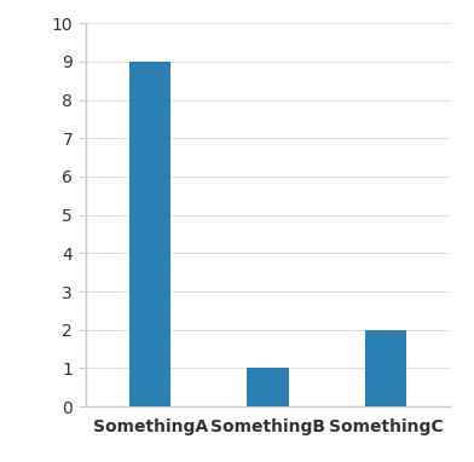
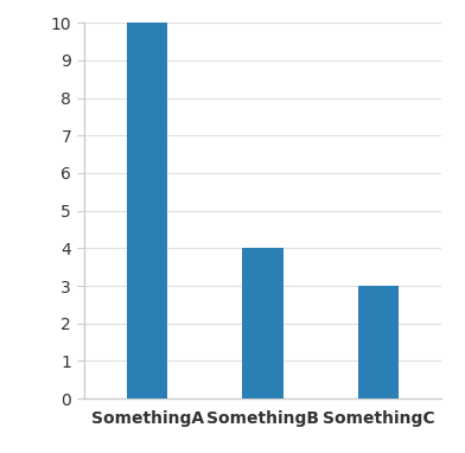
SomethingA: 9 -> 10
SomethingB: 1 -> 4
SomethingC: 2 -> 3
